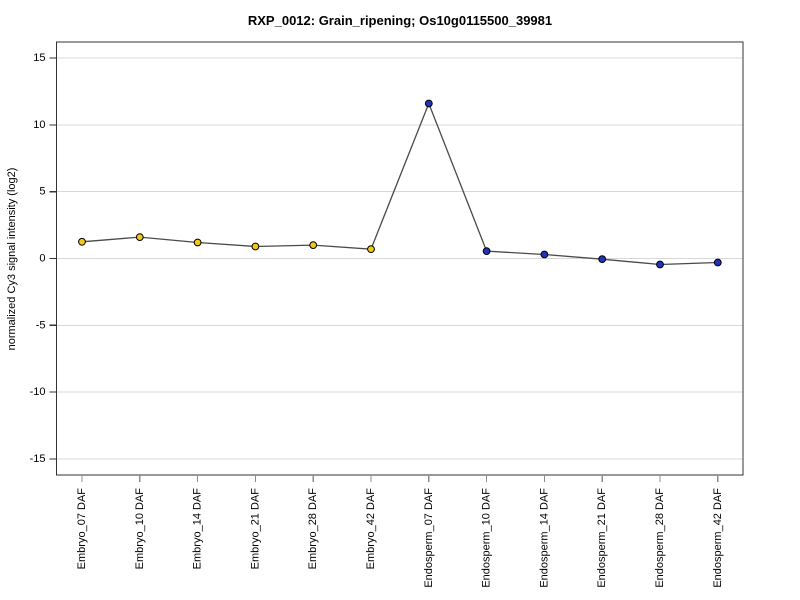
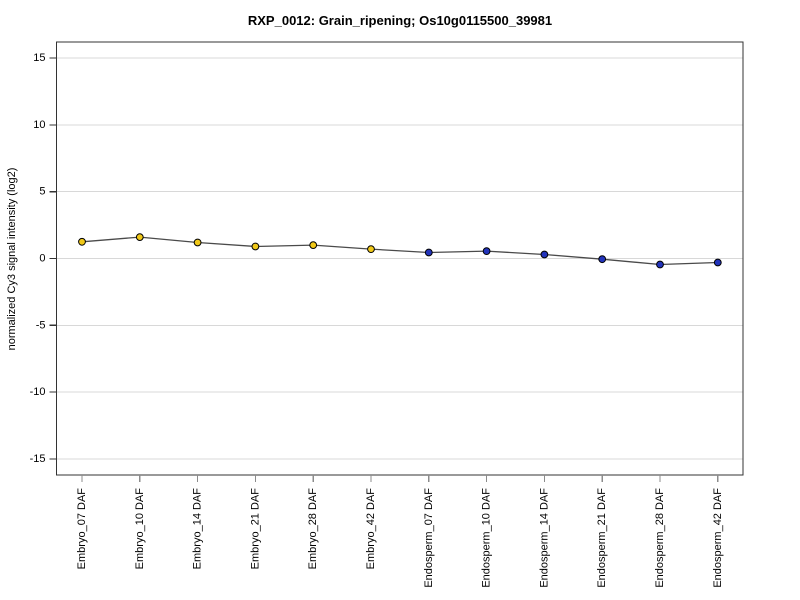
Endosperm_07 DAF: 11.6 -> 0.5
